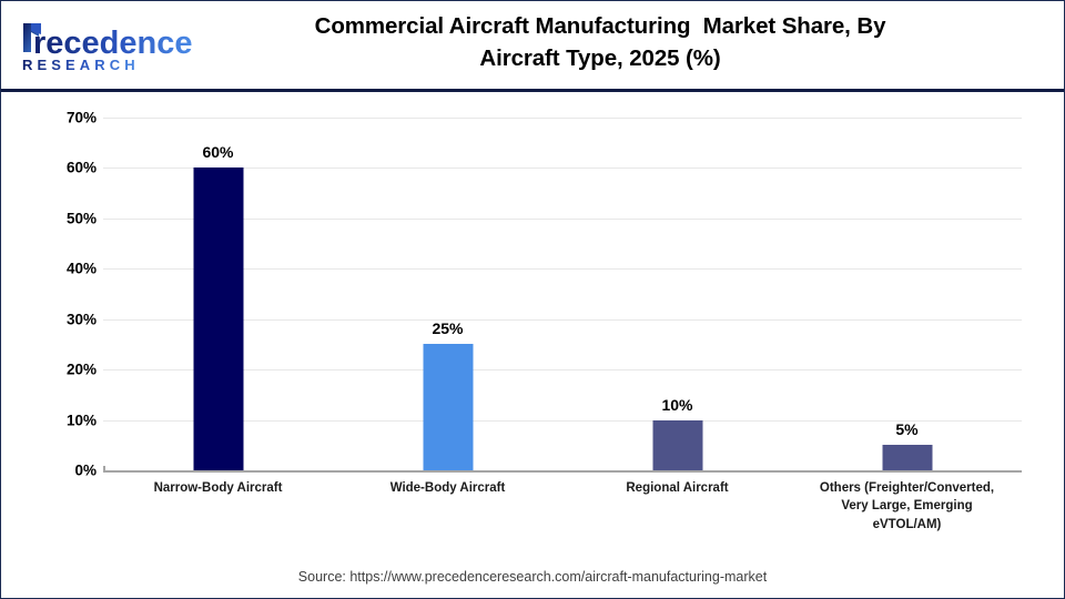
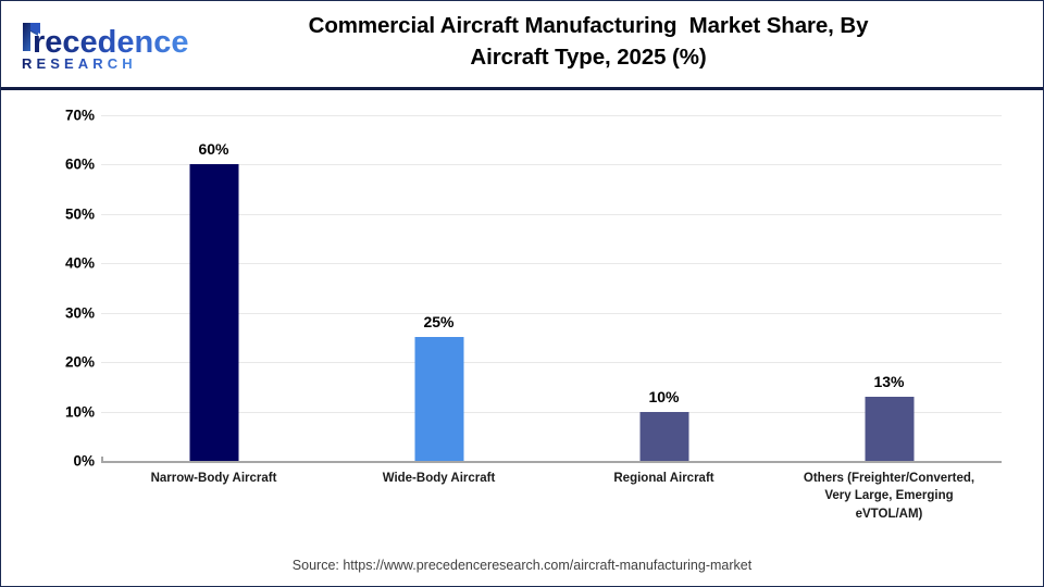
Others (Freighter/Converted, Very Large, Emerging eVTOL/AM): 5% -> 13%
